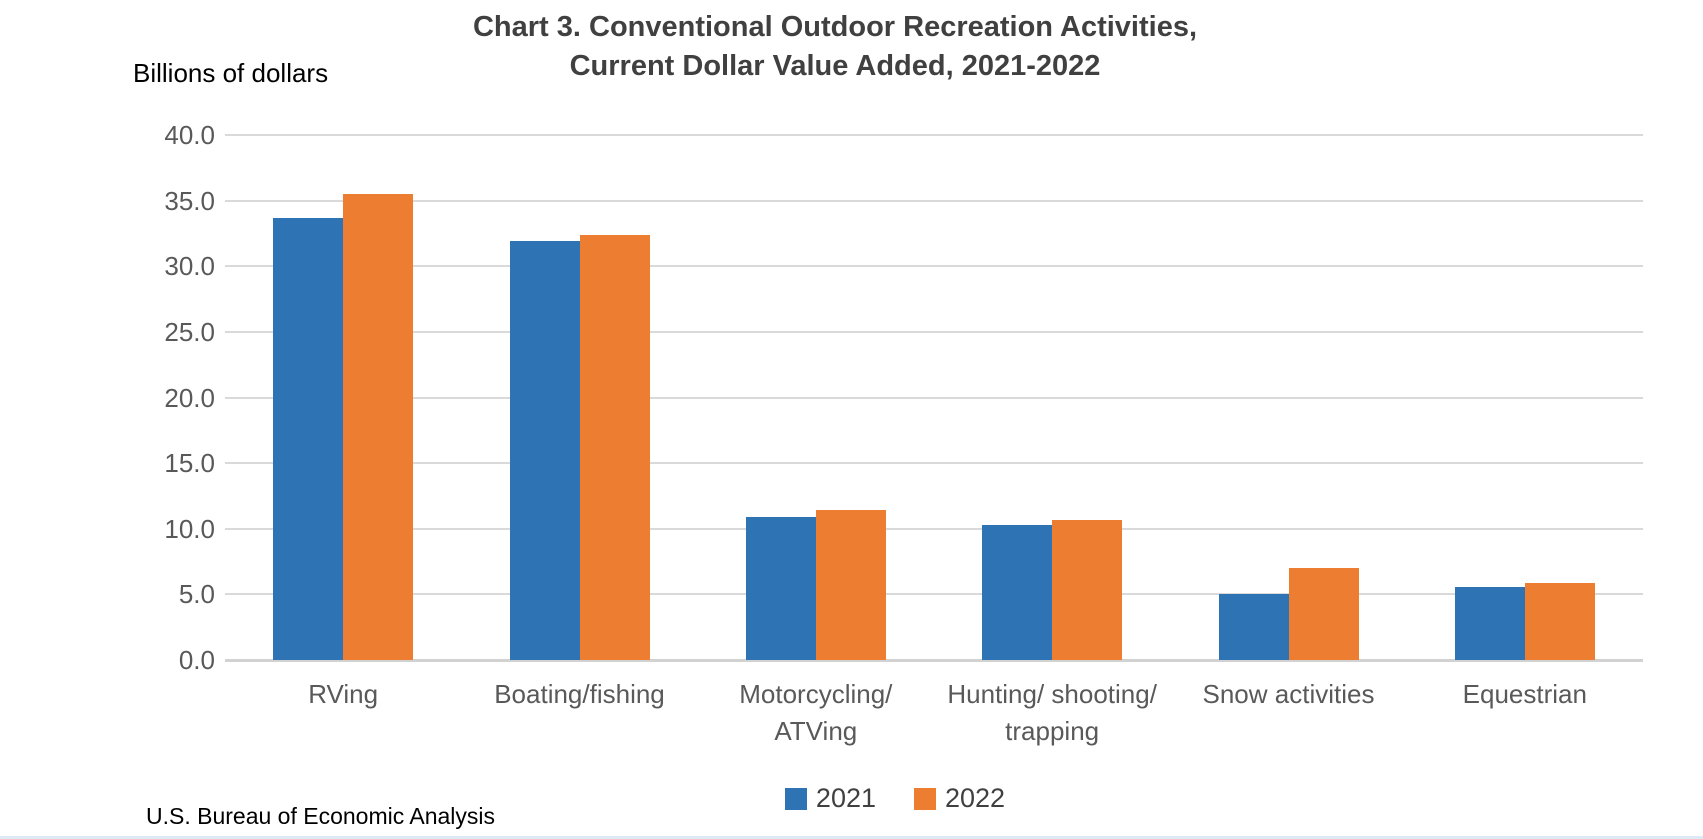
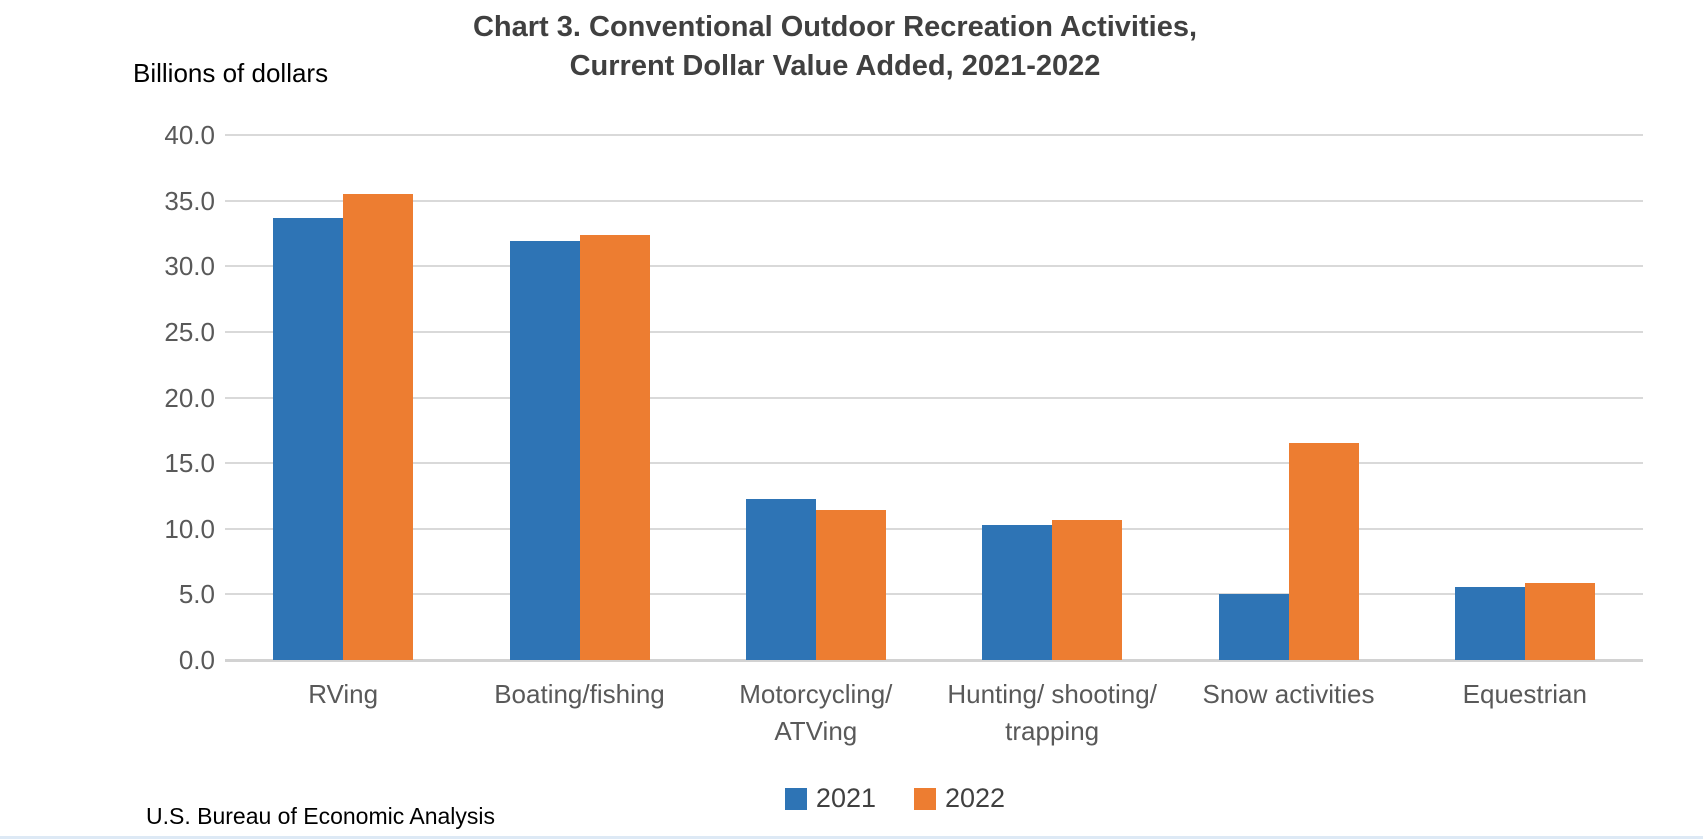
2021/Motorcycling/ ATVing: 10.9 -> 12.3
2022/Snow activities: 7.0 -> 16.5
